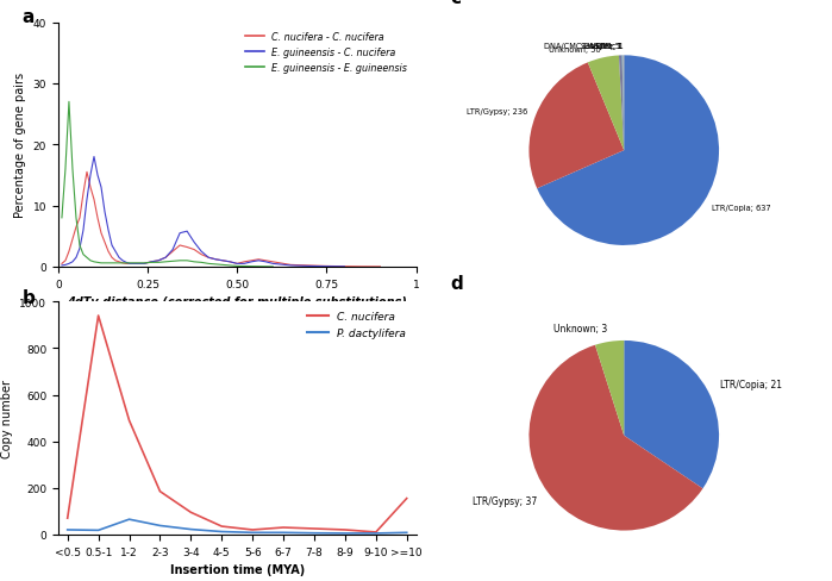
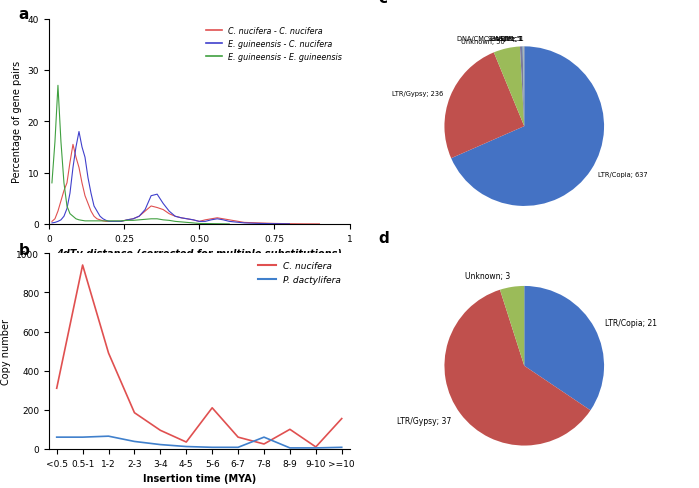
C. nucifera/<0.5: 70 -> 310
P. dactylifera/<0.5: 20 -> 60
P. dactylifera/0.5-1: 20 -> 60
C. nucifera/5-6: 20 -> 210
C. nucifera/6-7: 30 -> 60
P. dactylifera/7-8: 10 -> 60
C. nucifera/8-9: 20 -> 100
